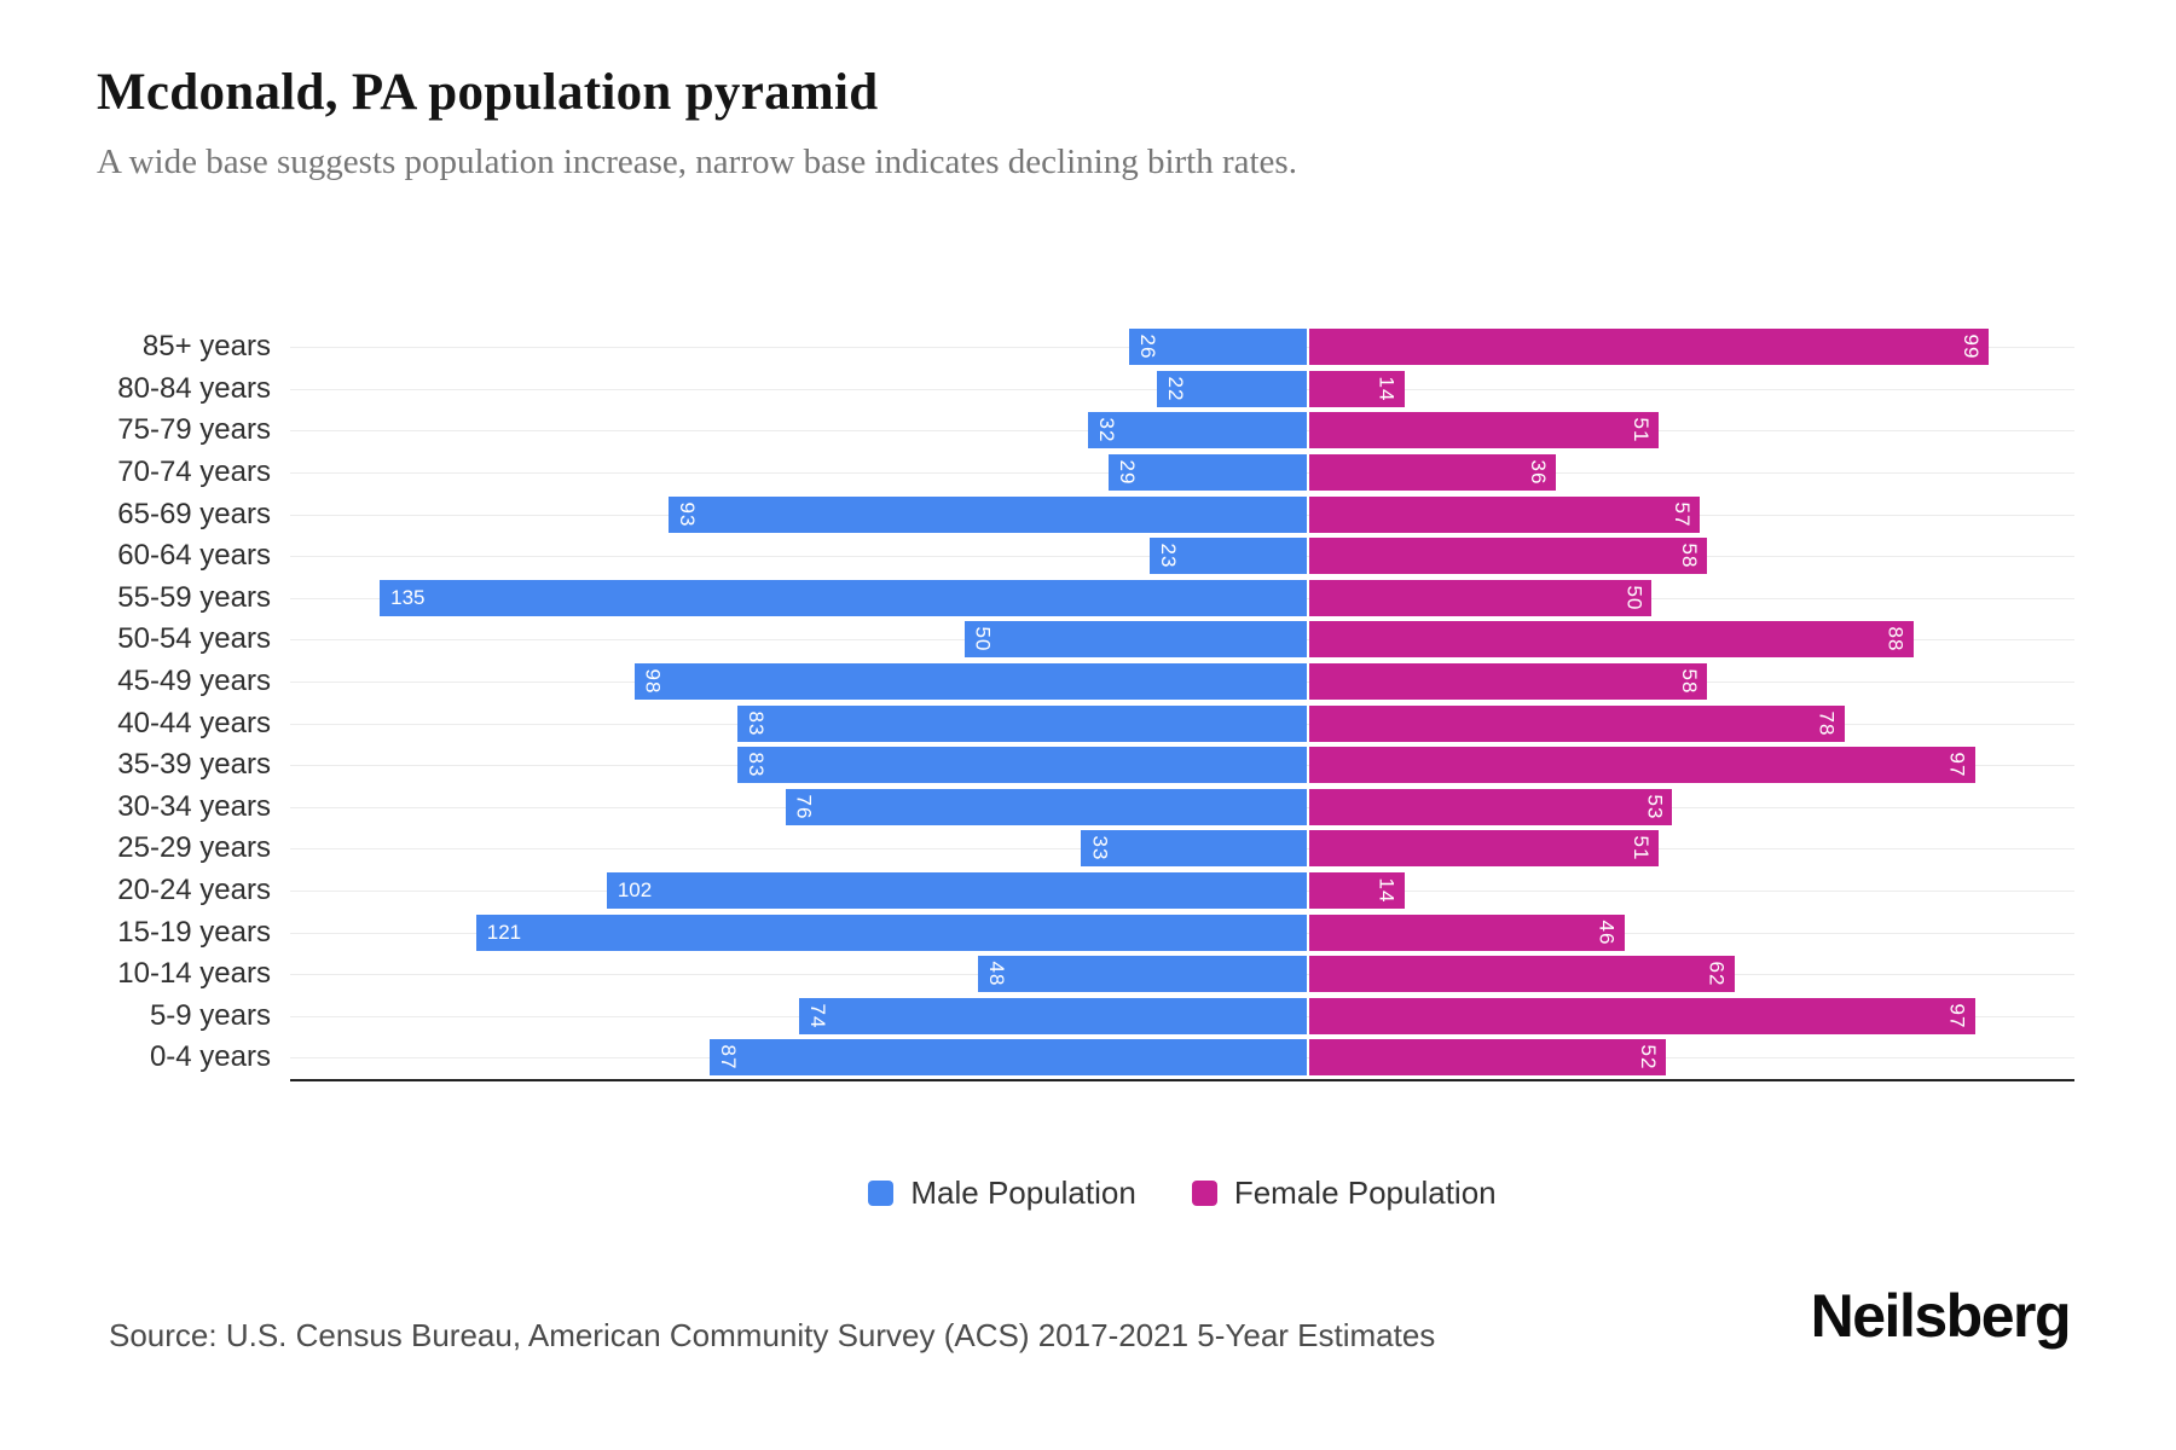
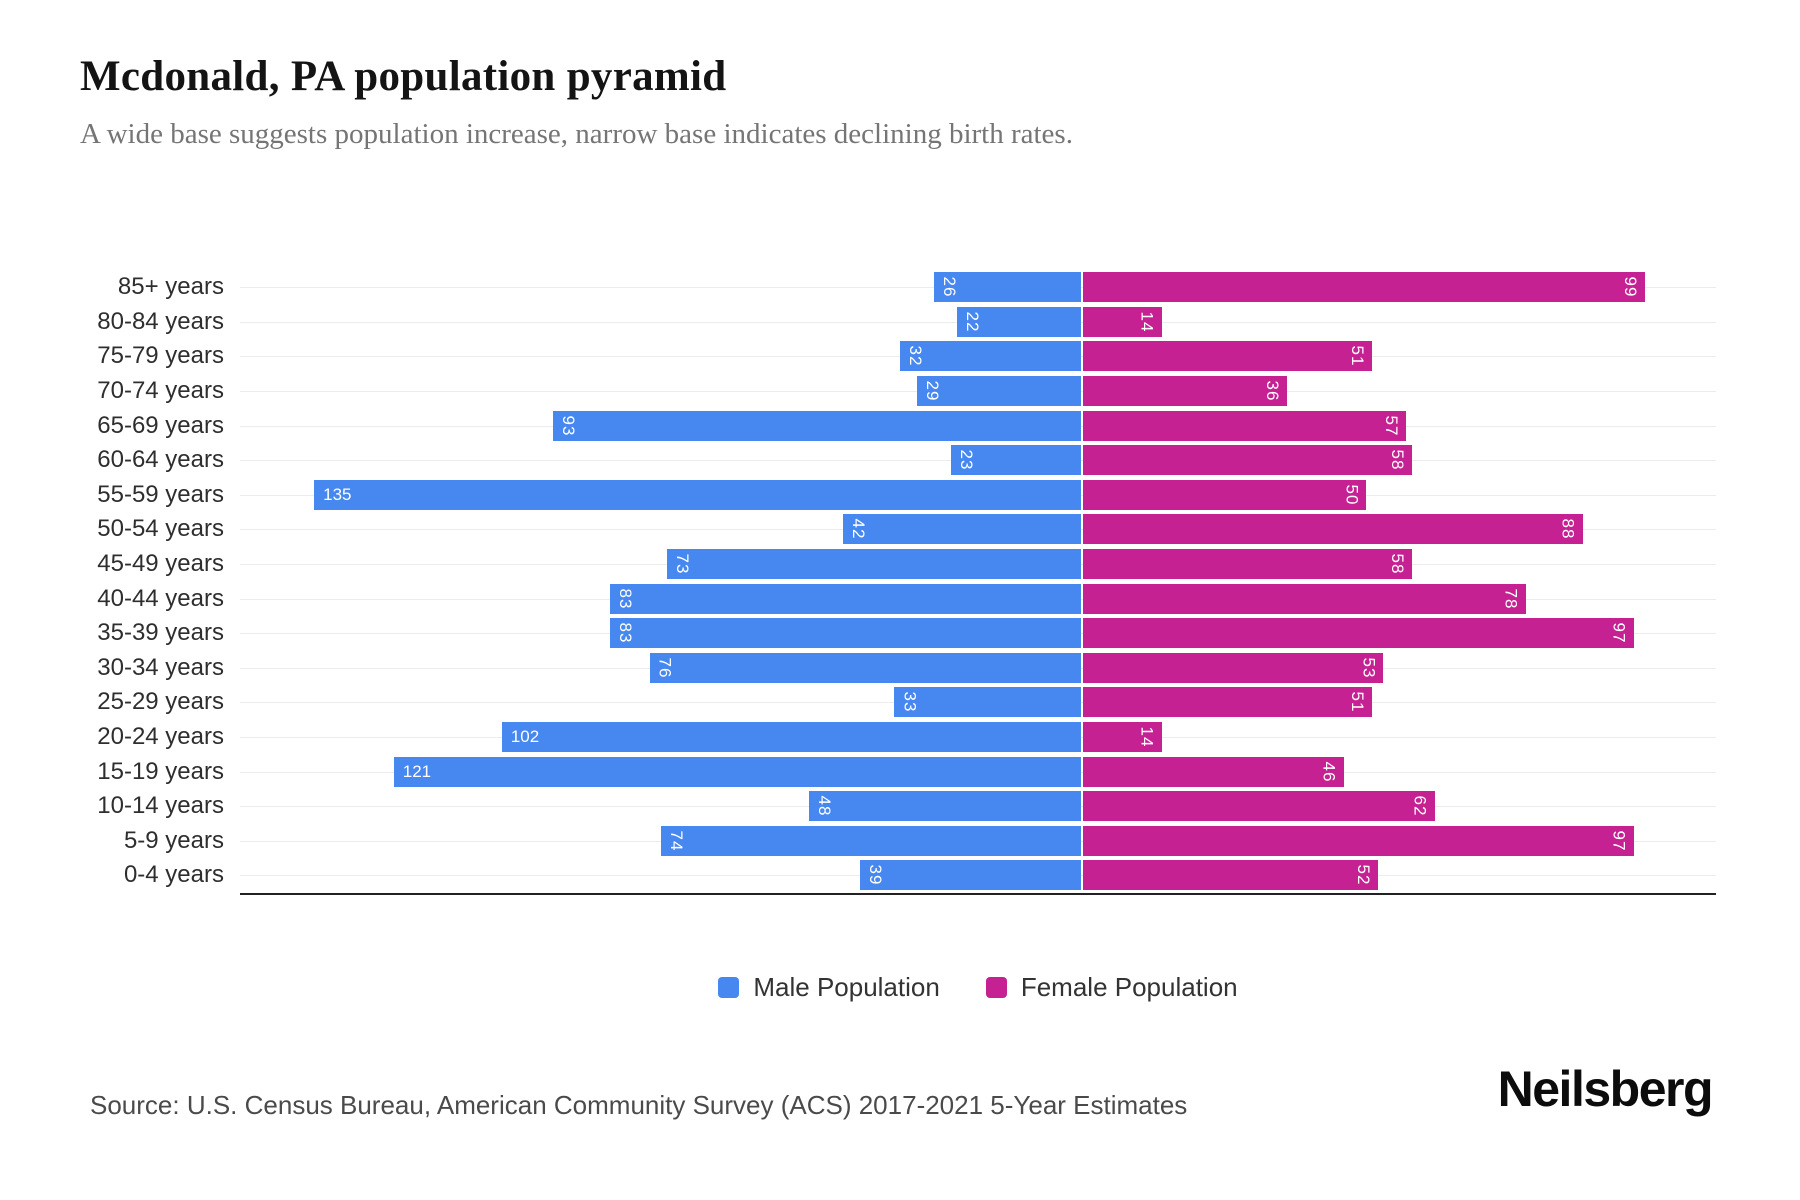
Male Population/50-54 years: 50 -> 42
Male Population/45-49 years: 98 -> 73
Male Population/0-4 years: 87 -> 39
